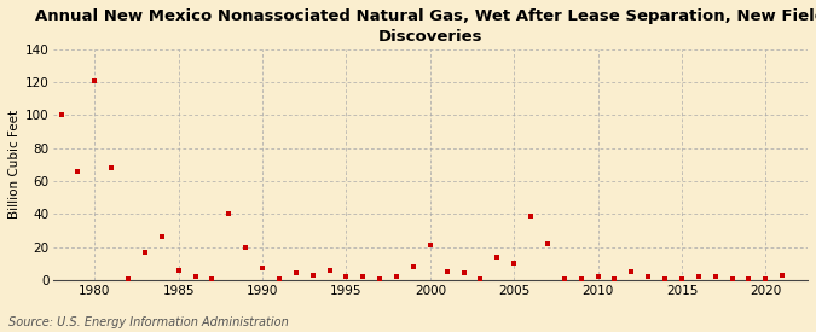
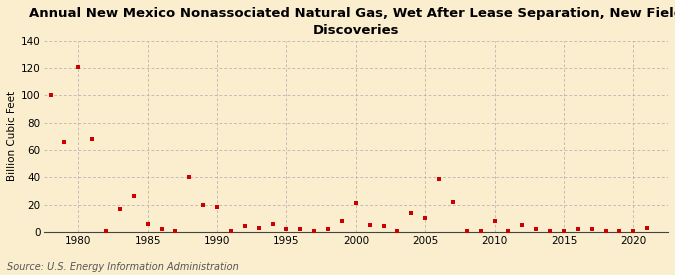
1990: 7 -> 18
2010: 2 -> 8
